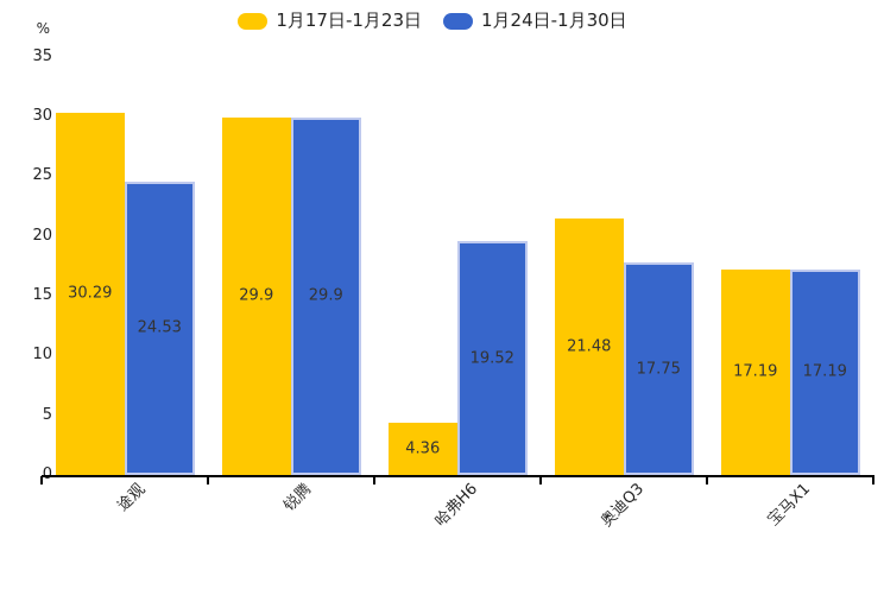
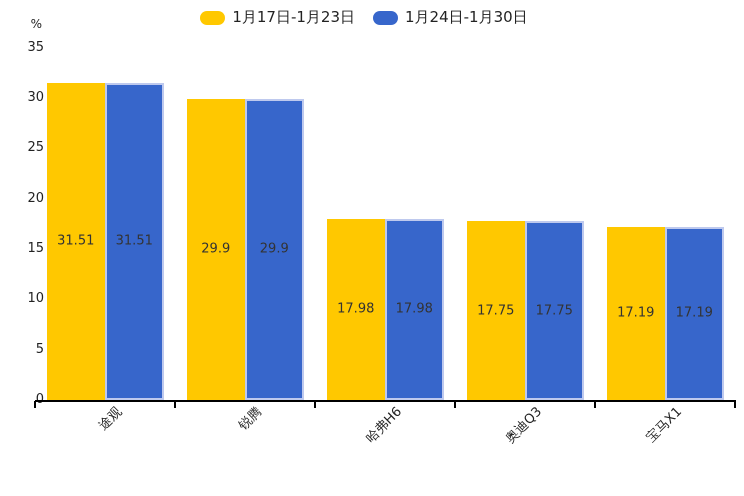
1月17日-1月23日/途观: 30.29 -> 31.51
1月24日-1月30日/途观: 24.53 -> 31.51
1月17日-1月23日/哈弗H6: 4.36 -> 17.98
1月24日-1月30日/哈弗H6: 19.52 -> 17.98
1月17日-1月23日/奥迪Q3: 21.48 -> 17.75
